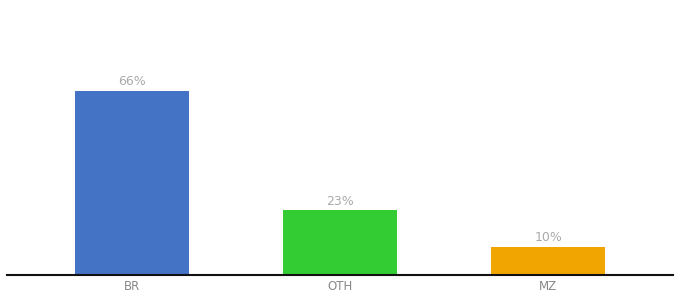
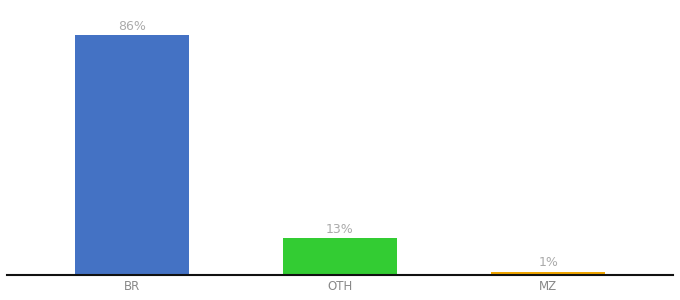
BR: 66% -> 86%
OTH: 23% -> 13%
MZ: 10% -> 1%
